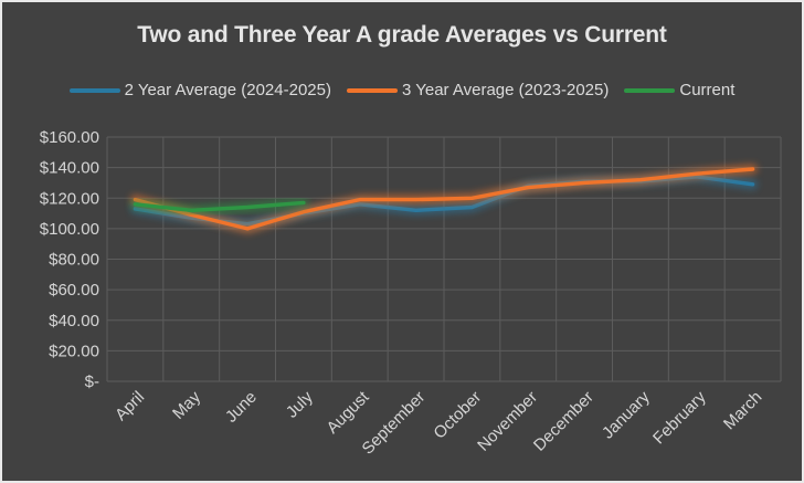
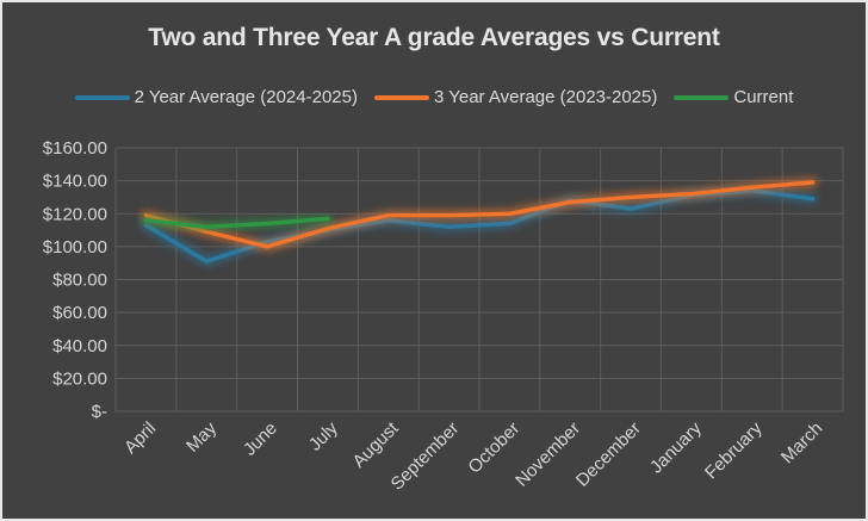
2 Year Average (2024-2025)/May: $107 -> $91
2 Year Average (2024-2025)/December: $131 -> $123
